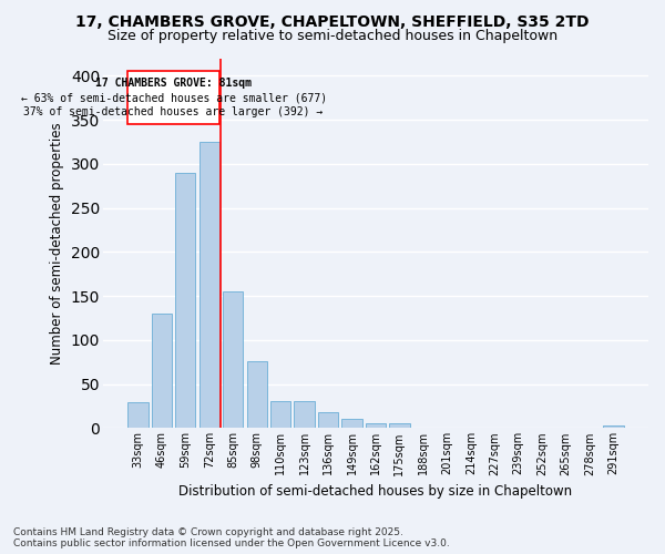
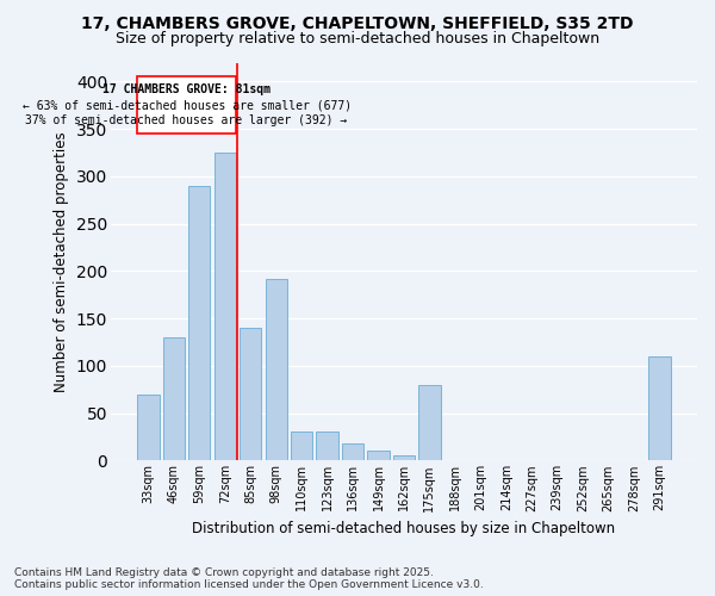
33sqm: 29 -> 70
85sqm: 155 -> 140
98sqm: 76 -> 192
175sqm: 6 -> 80
291sqm: 3 -> 110
